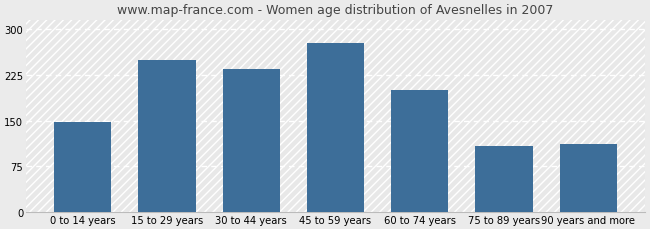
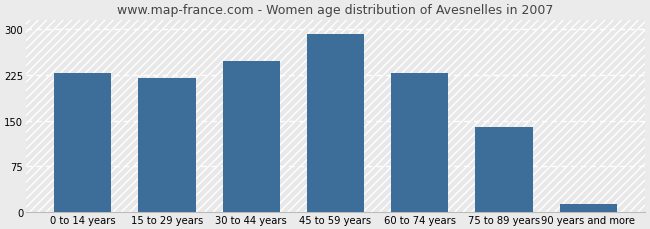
0 to 14 years: 148 -> 228
15 to 29 years: 250 -> 220
30 to 44 years: 234 -> 248
45 to 59 years: 278 -> 293
60 to 74 years: 200 -> 228
75 to 89 years: 108 -> 140
90 years and more: 112 -> 13
